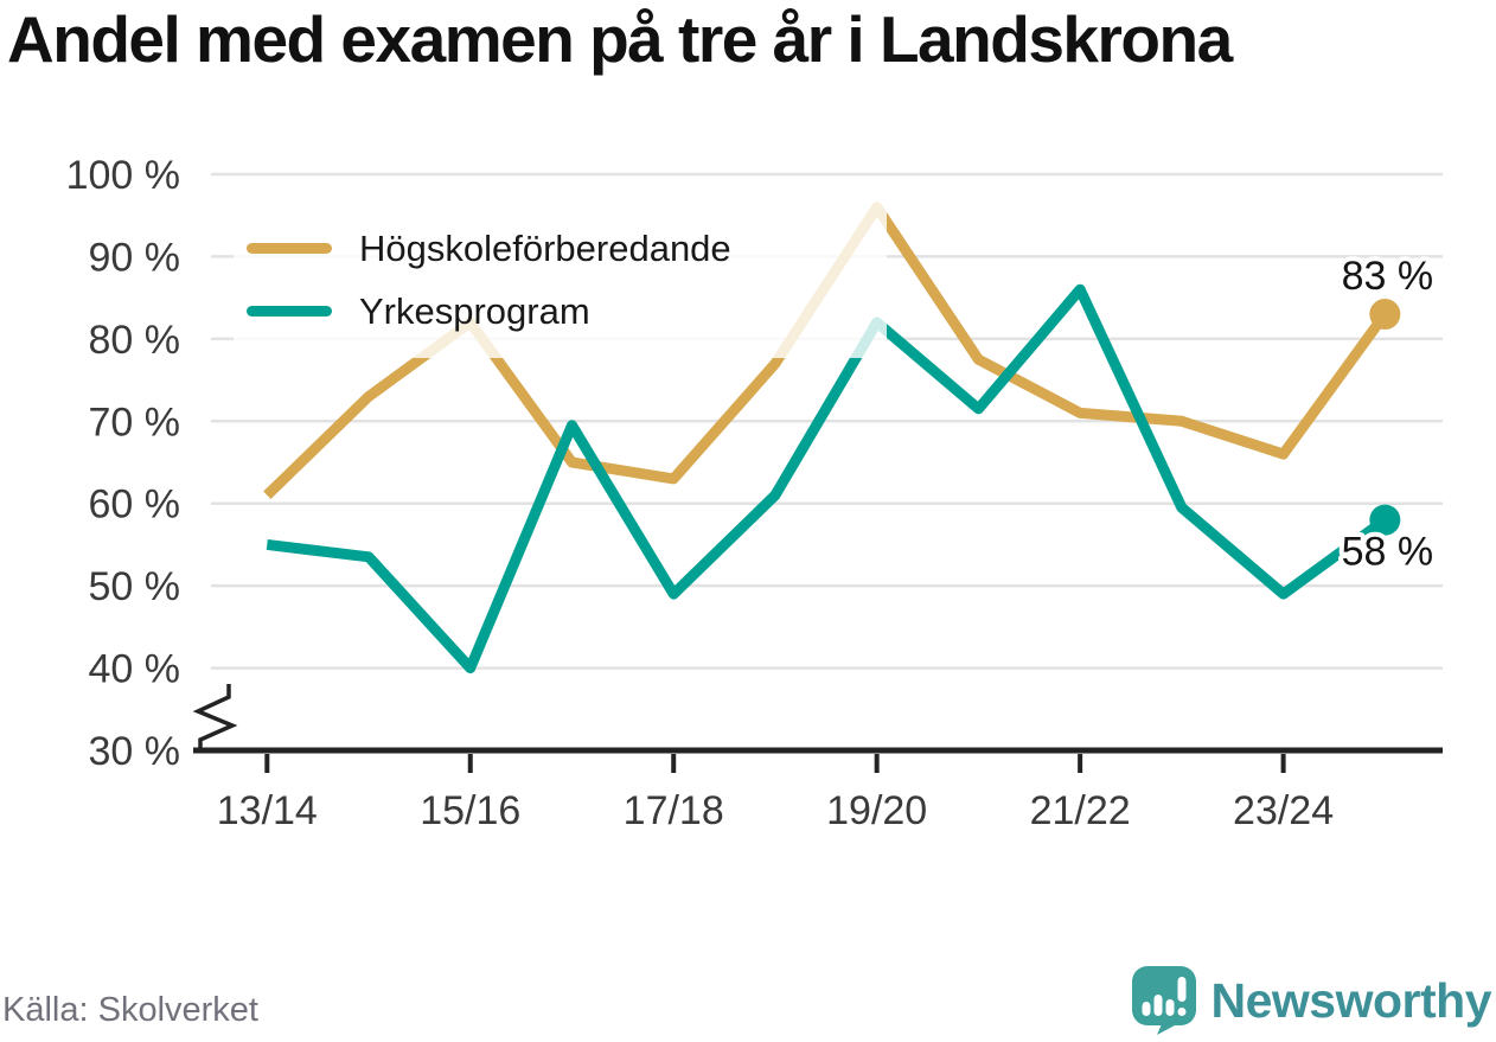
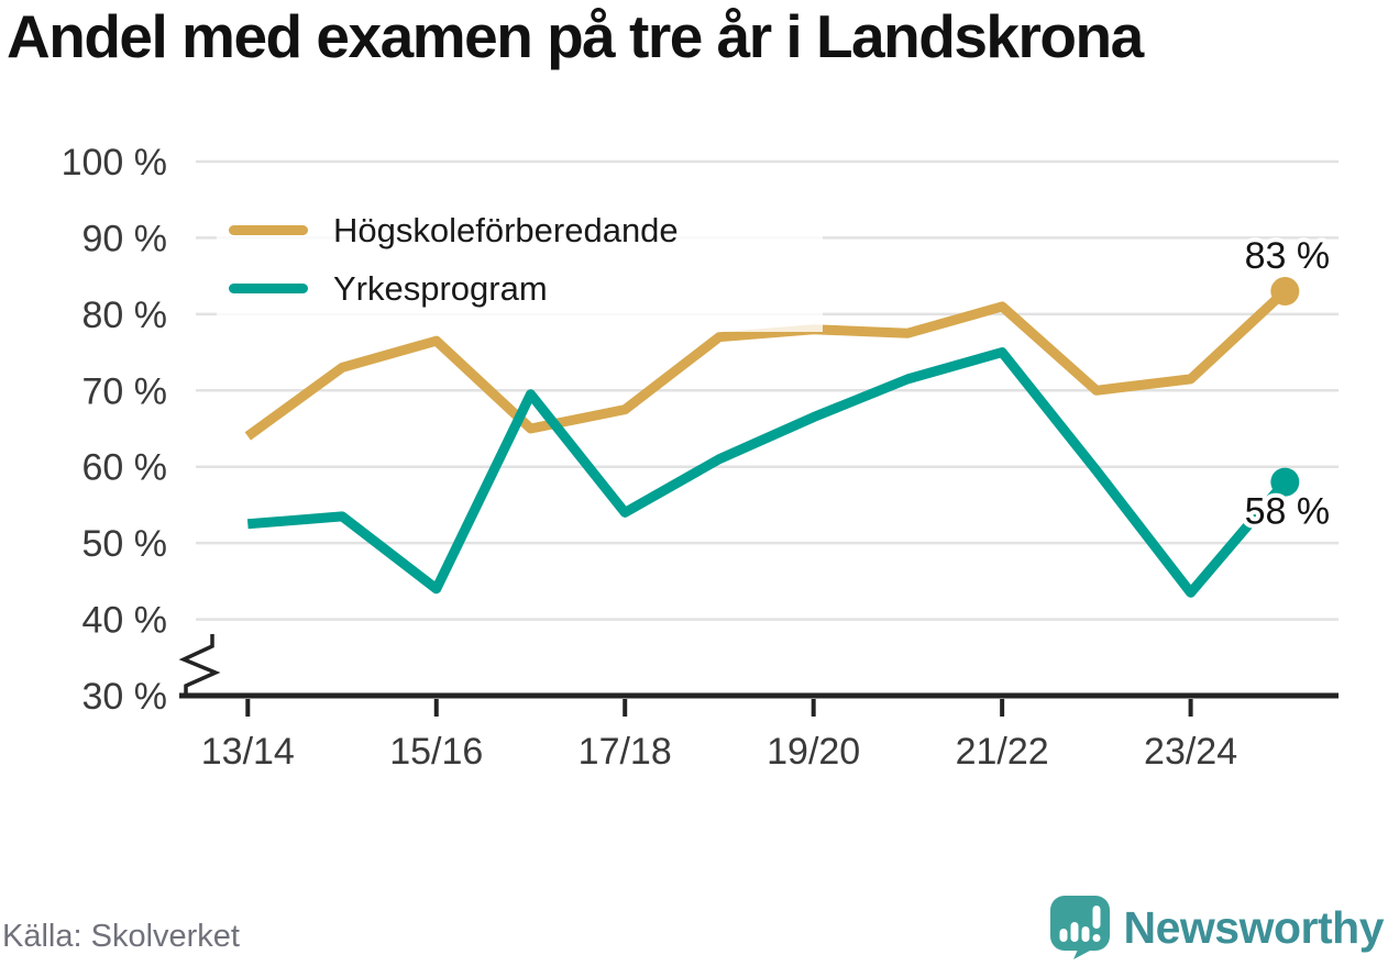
Högskoleförberedande/13/14: 61% -> 64%
Yrkesprogram/13/14: 55% -> 52%
Högskoleförberedande/15/16: 82% -> 76%
Yrkesprogram/15/16: 40% -> 44%
Högskoleförberedande/17/18: 63% -> 68%
Yrkesprogram/17/18: 49% -> 54%
Högskoleförberedande/19/20: 96% -> 78%
Yrkesprogram/19/20: 82% -> 66%
Högskoleförberedande/21/22: 71% -> 81%
Yrkesprogram/21/22: 86% -> 75%
Högskoleförberedande/23/24: 66% -> 72%
Yrkesprogram/23/24: 49% -> 44%
